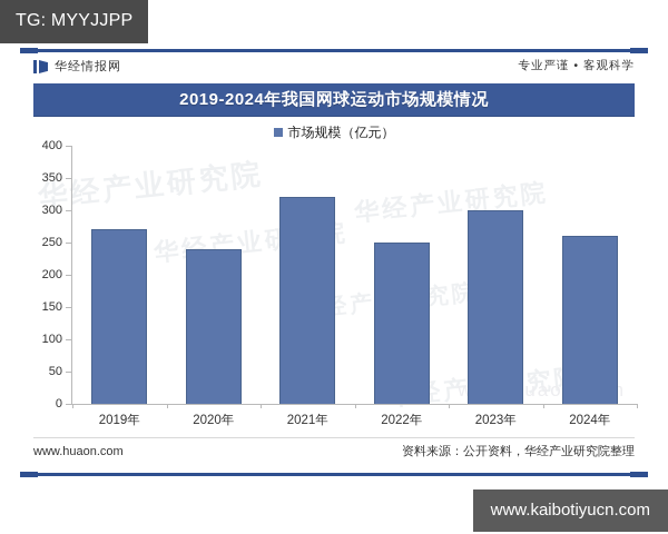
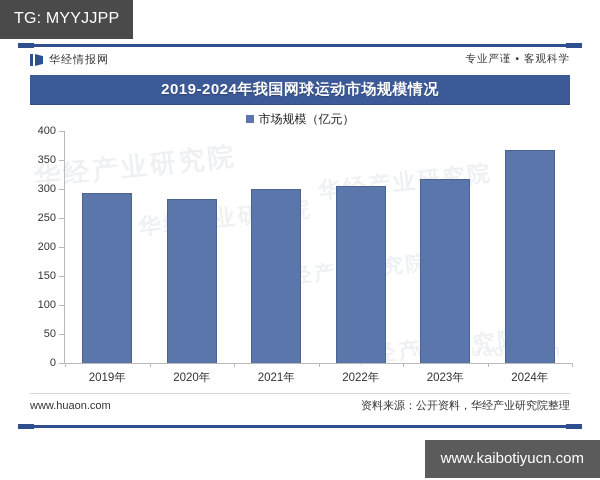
2019年: 270 -> 290
2020年: 240 -> 280
2021年: 320 -> 300
2022年: 250 -> 310
2023年: 300 -> 320
2024年: 260 -> 370
